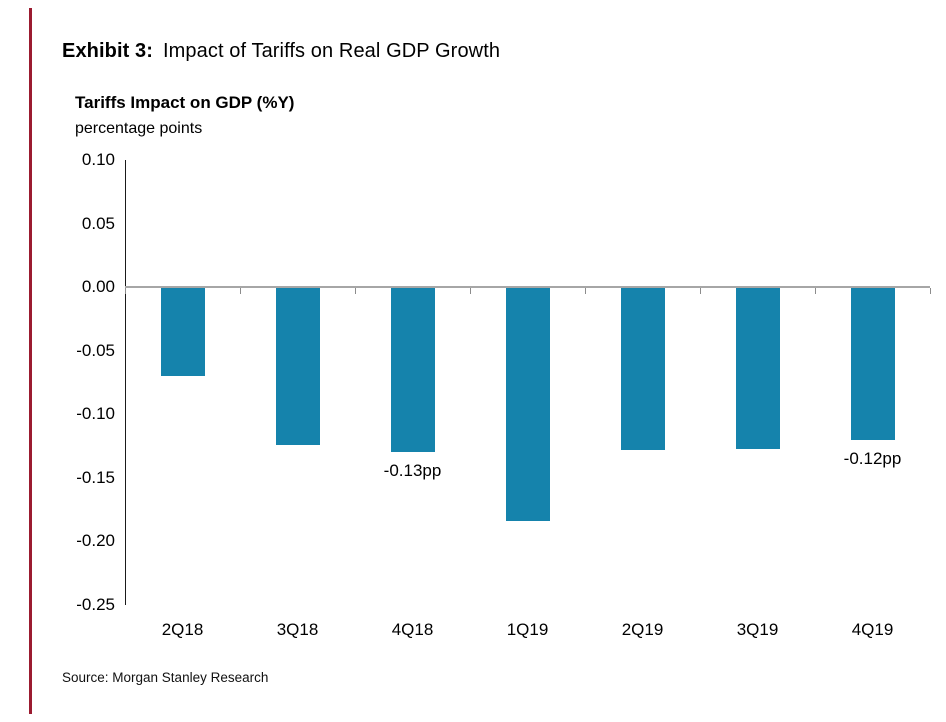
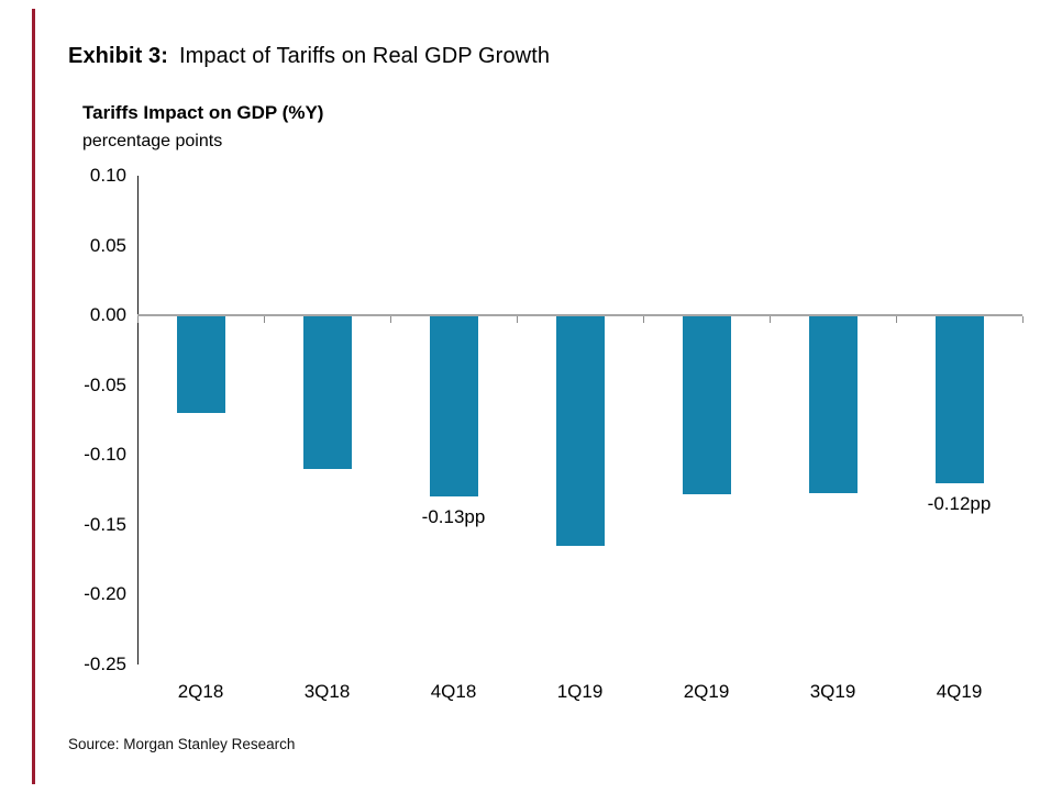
3Q18: -0.124 -> -0.110
1Q19: -0.184 -> -0.165
